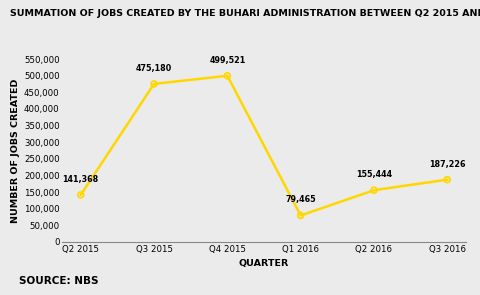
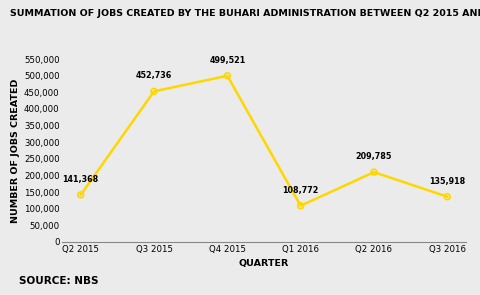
Q3 2015: 475,180 -> 452,736
Q1 2016: 79,465 -> 108,772
Q2 2016: 155,444 -> 209,785
Q3 2016: 187,226 -> 135,918
